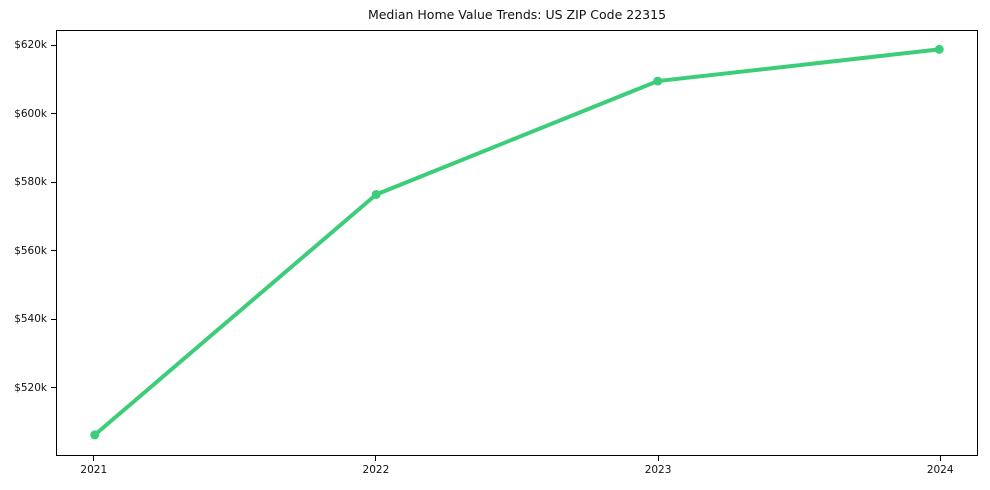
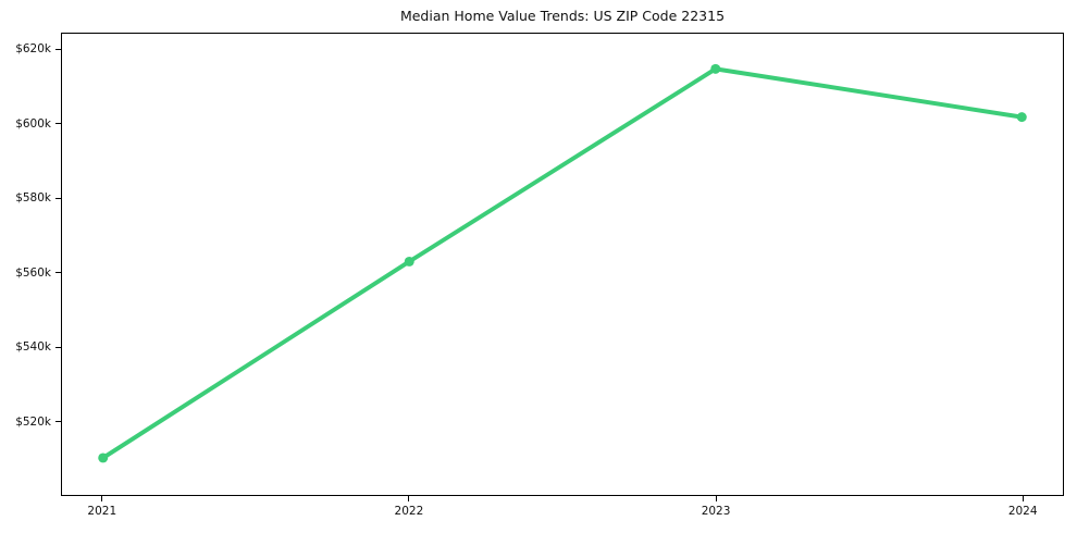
2021: $506k -> $510k
2022: $576k -> $563k
2023: $610k -> $615k
2024: $619k -> $602k
